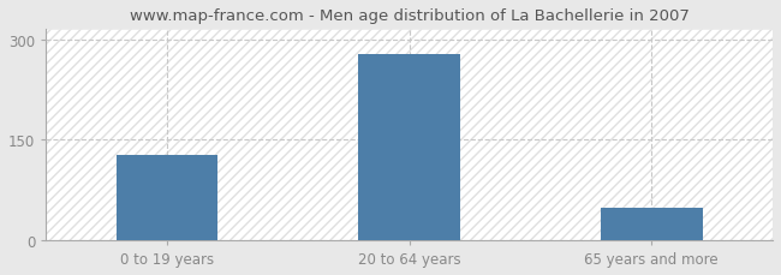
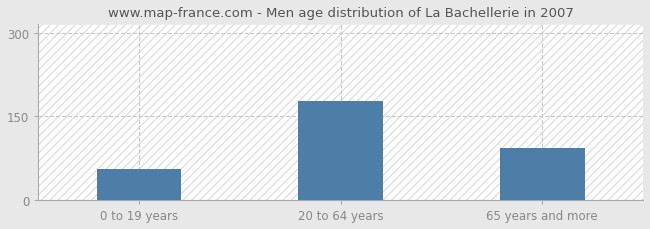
0 to 19 years: 128 -> 56
20 to 64 years: 277 -> 178
65 years and more: 48 -> 94
